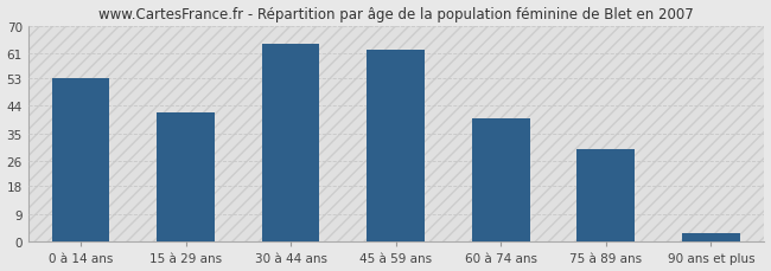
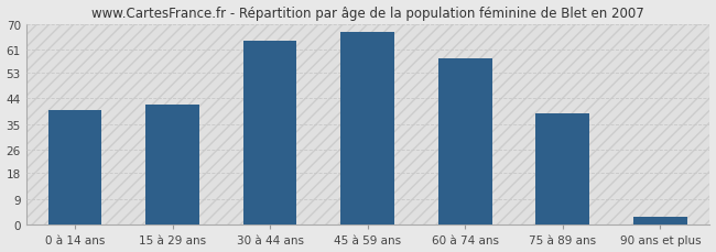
0 à 14 ans: 53 -> 40
45 à 59 ans: 62 -> 67
60 à 74 ans: 40 -> 58
75 à 89 ans: 30 -> 39
